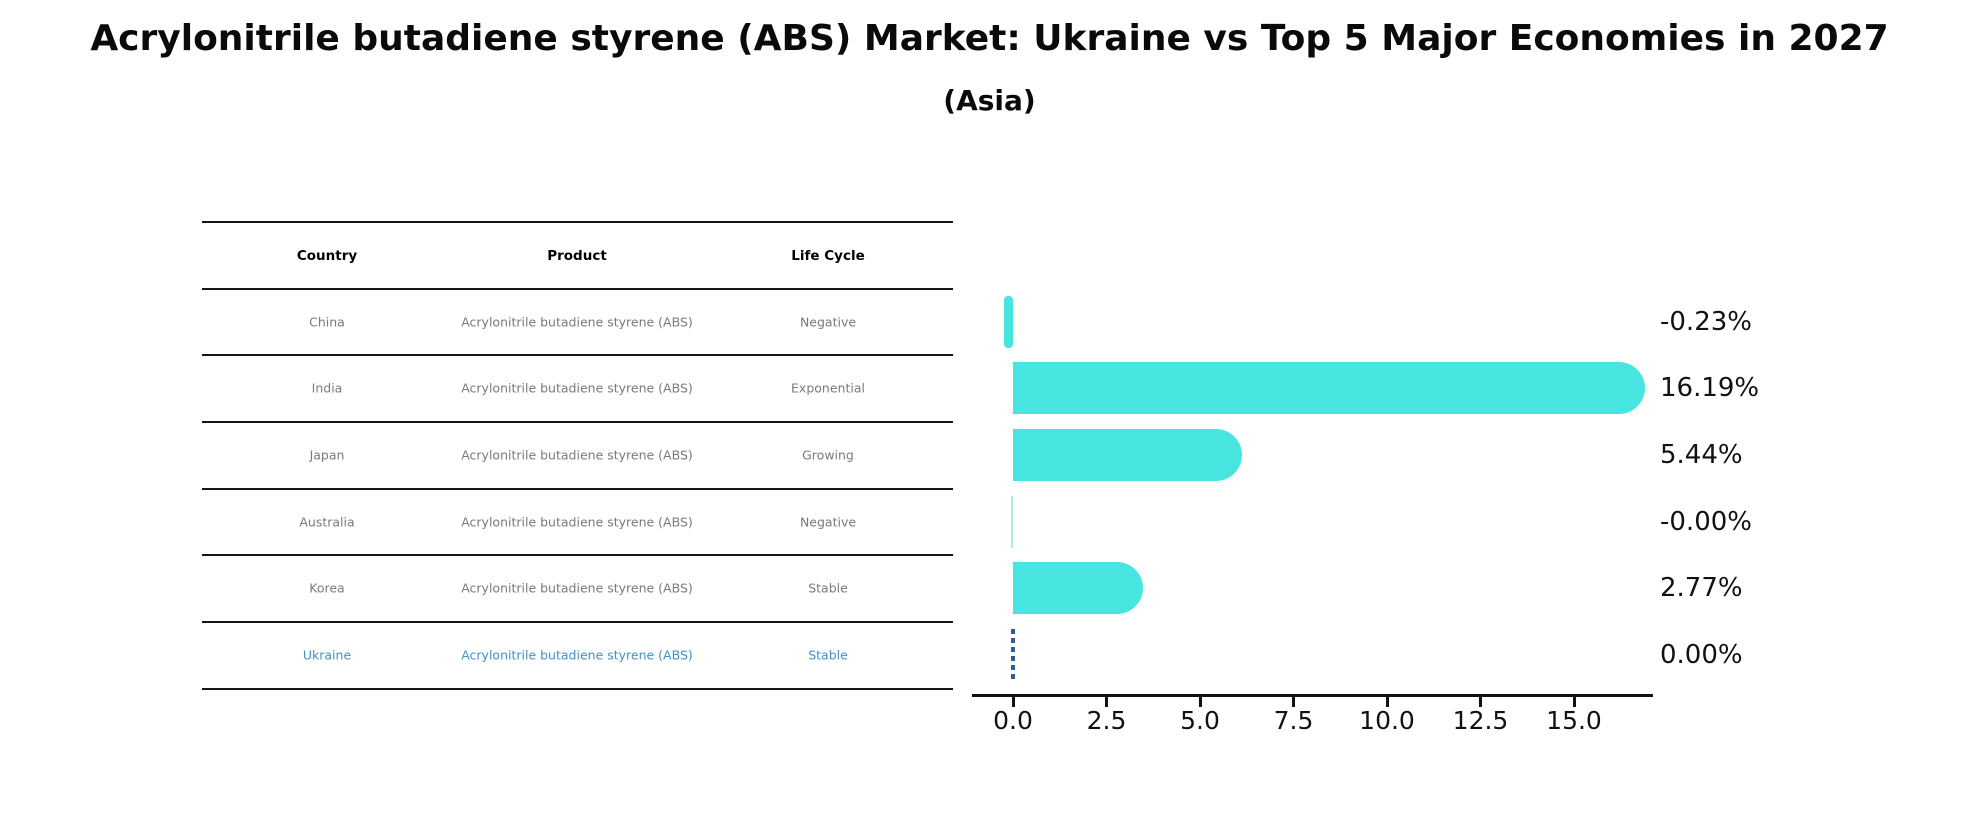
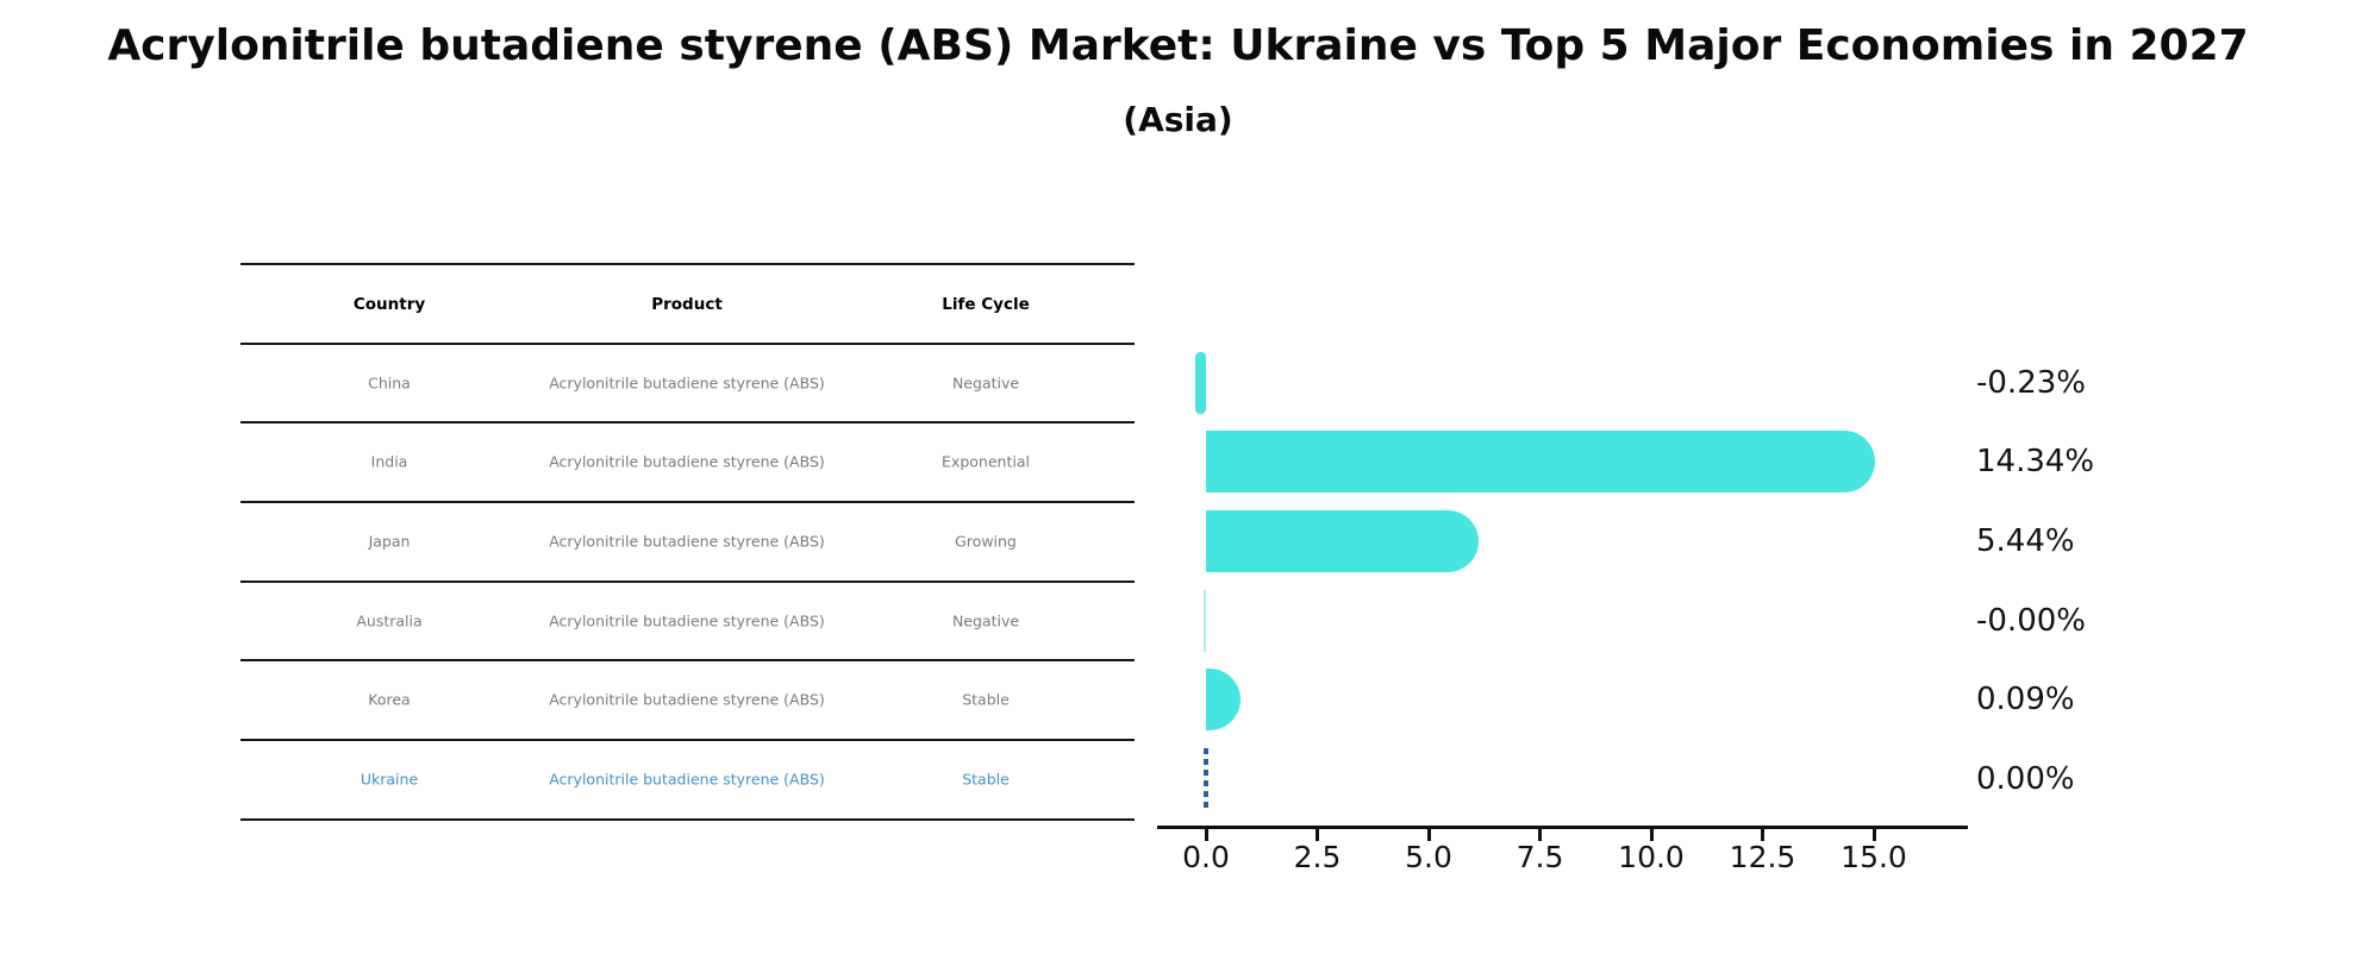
India: 16.19% -> 14.34%
Korea: 2.77% -> 0.09%
